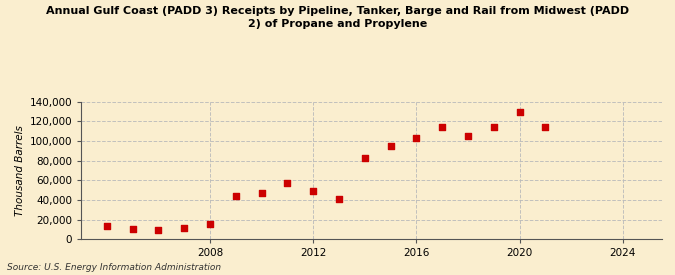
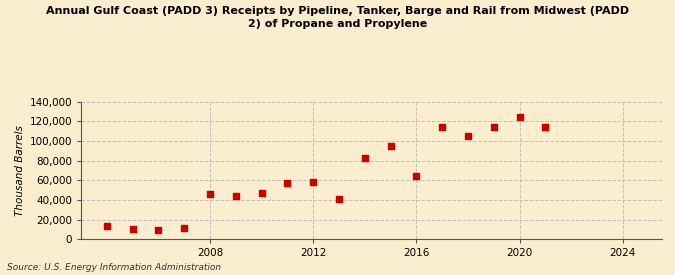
2008: 16,000 -> 46,000
2012: 49,000 -> 58,000
2016: 103,000 -> 64,000
2020: 130,000 -> 124,000
